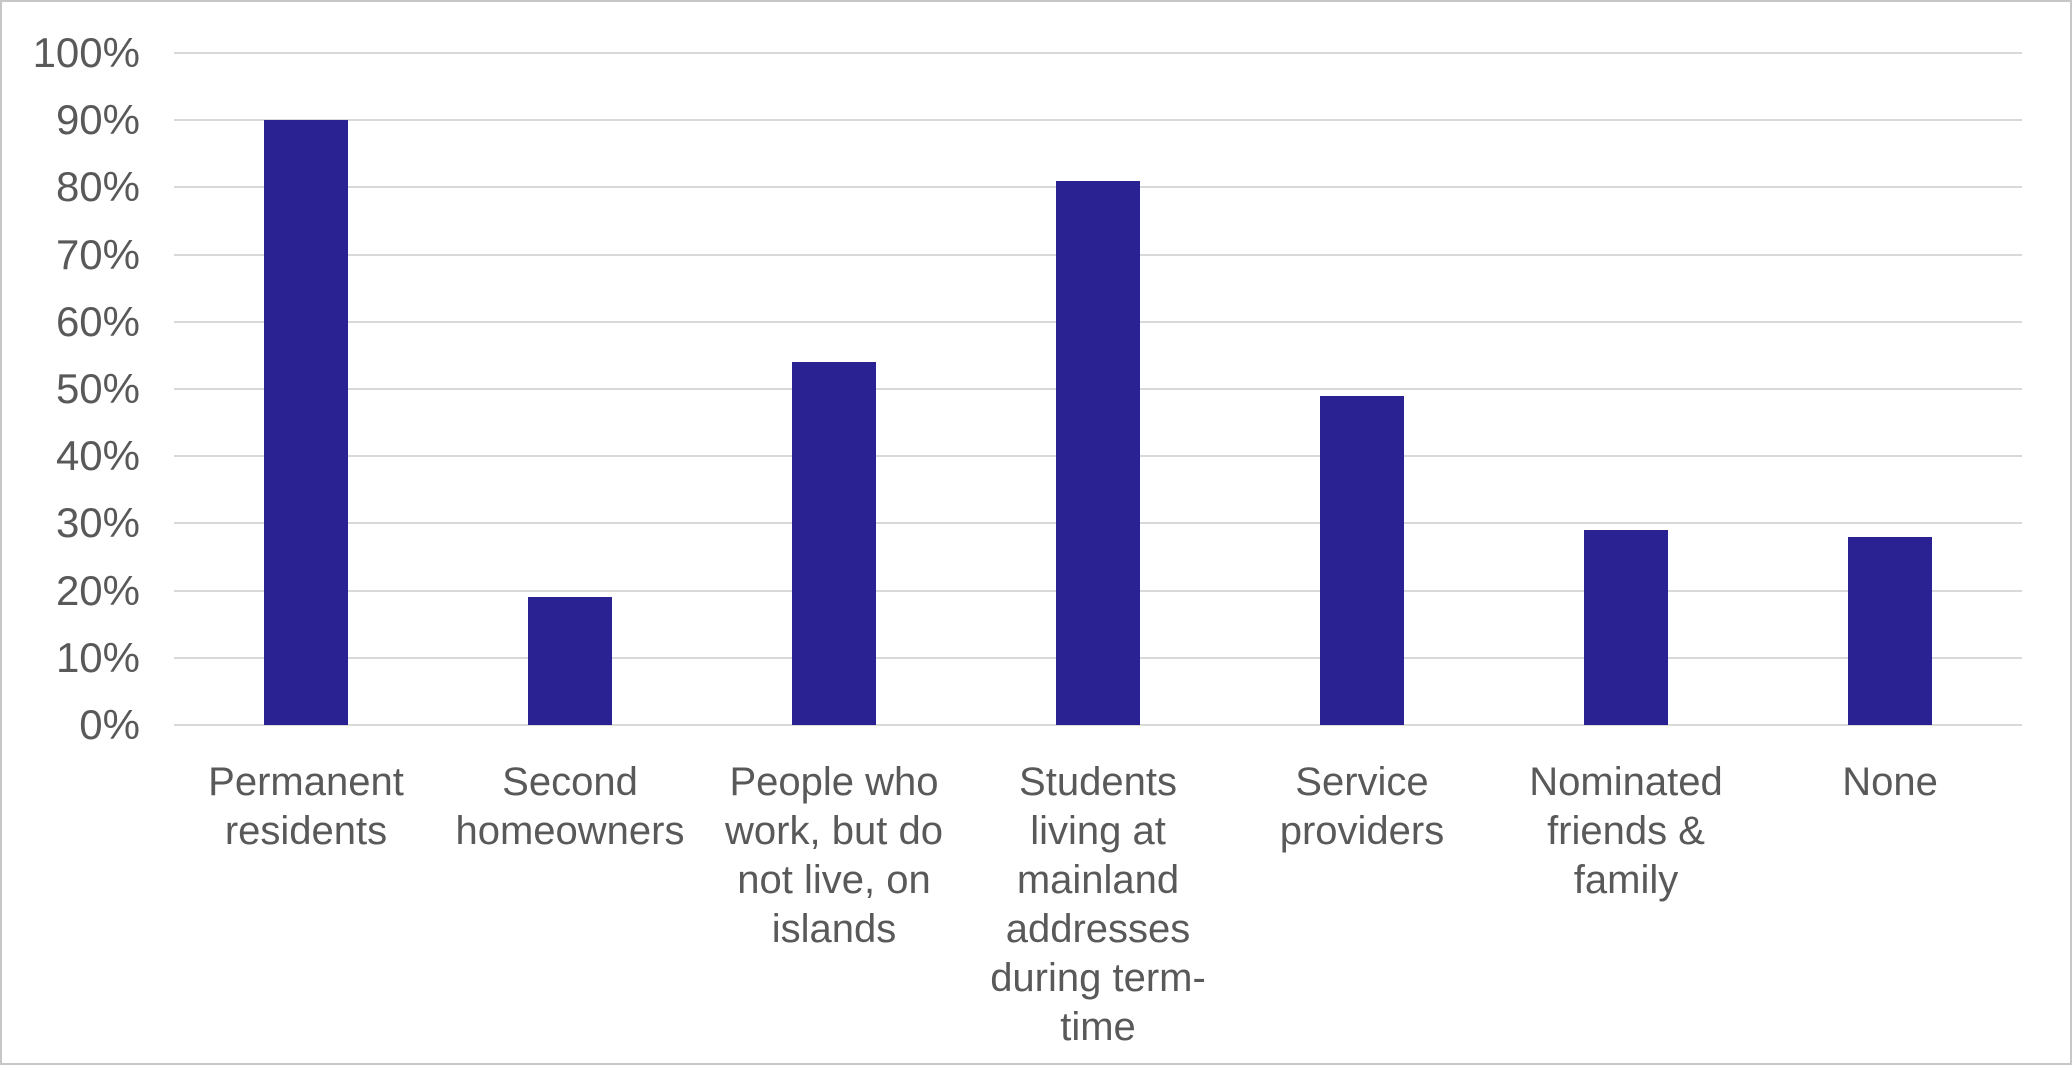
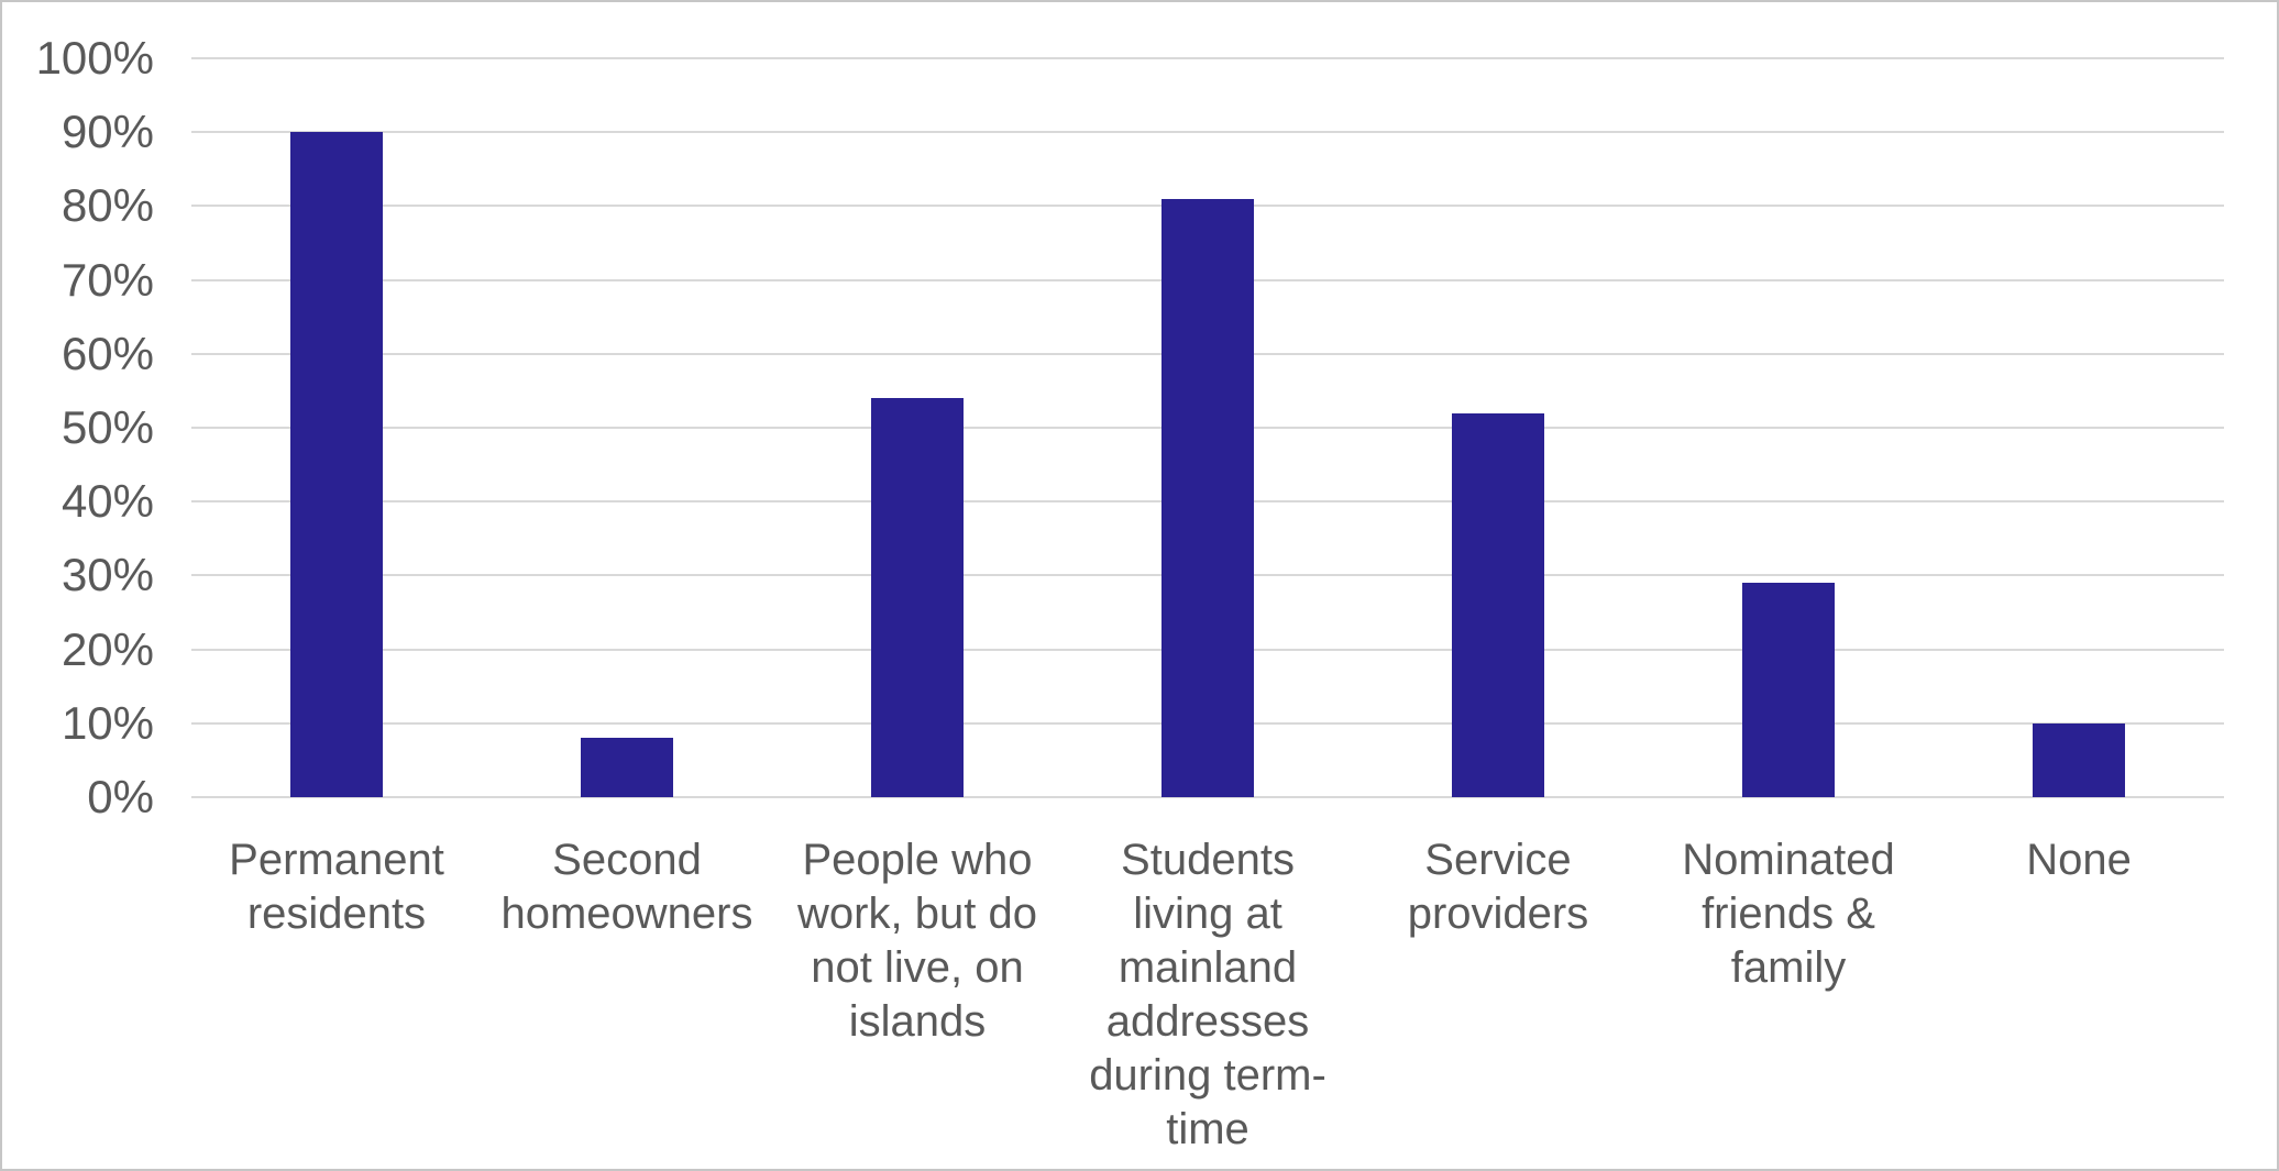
Second homeowners: 19% -> 8%
Service providers: 49% -> 52%
None: 28% -> 10%
